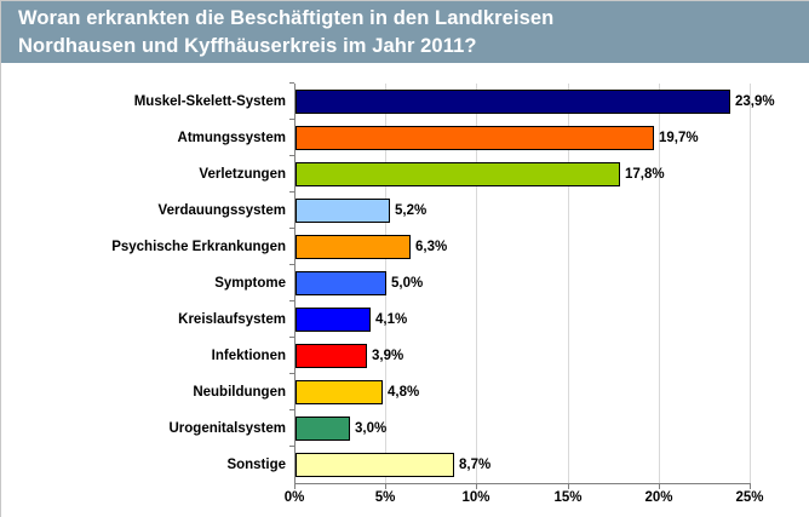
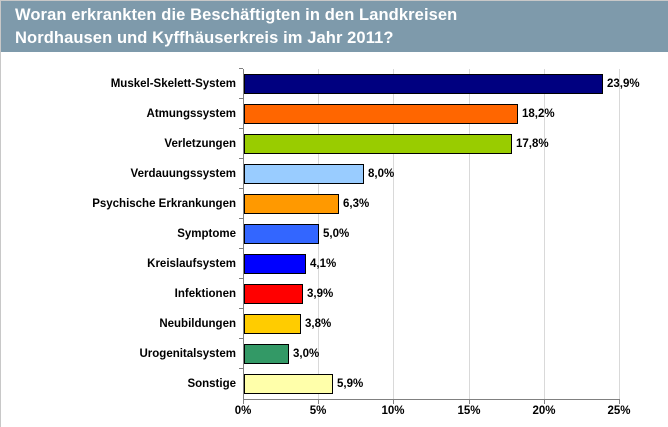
Atmungssystem: 19,7% -> 18,2%
Verdauungssystem: 5,2% -> 8,0%
Neubildungen: 4,8% -> 3,8%
Sonstige: 8,7% -> 5,9%
